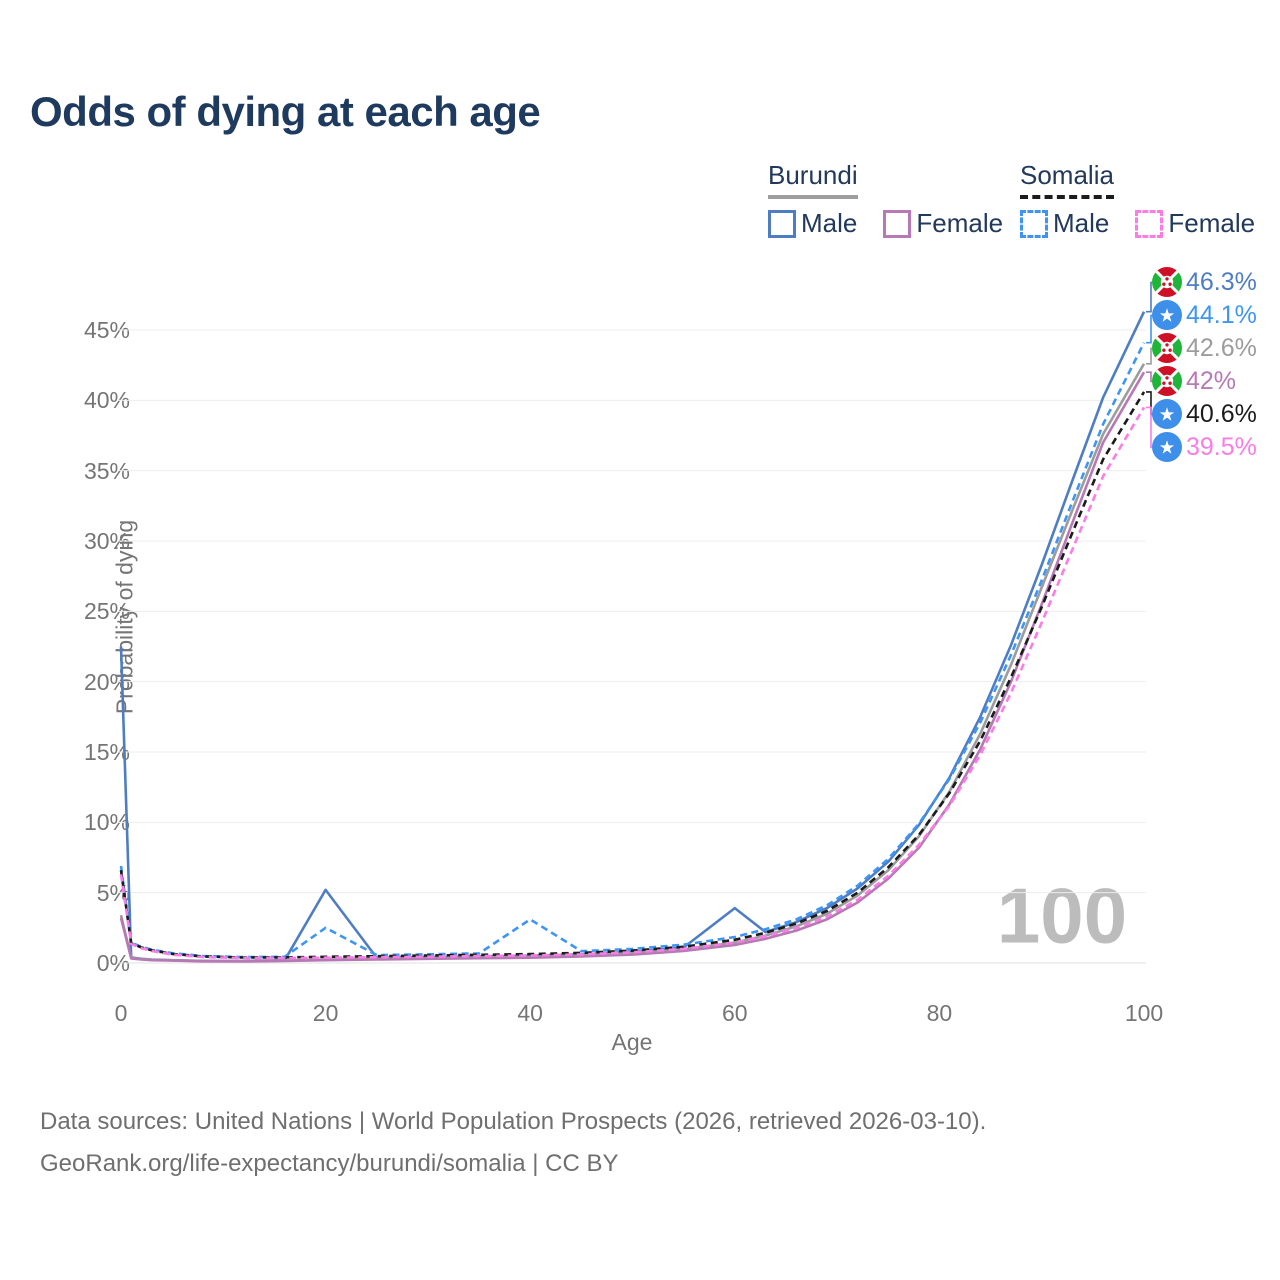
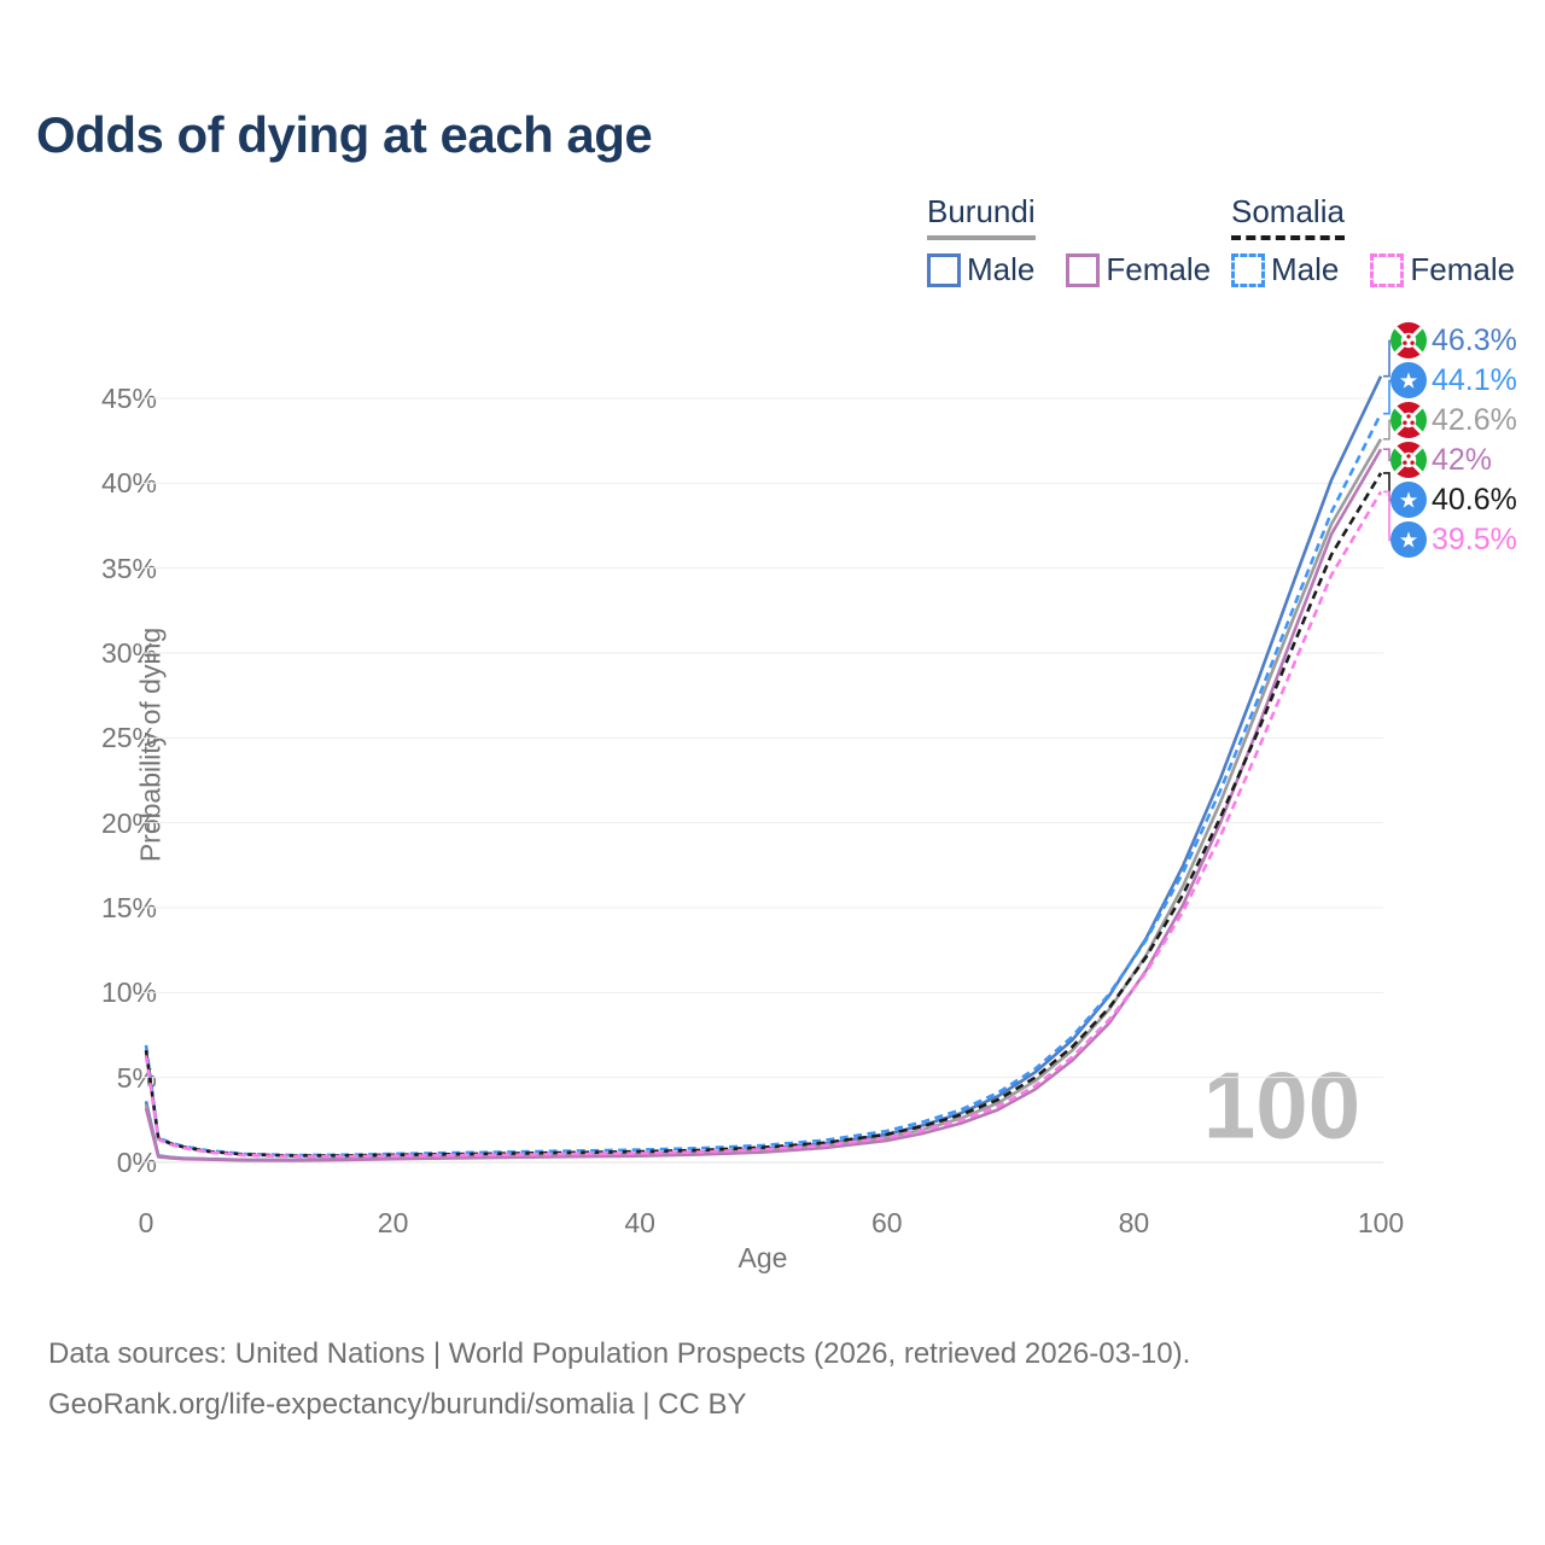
Burundi Male/0: 22.5% -> 3.6%
Burundi Male/20: 5.2% -> 0.3%
Somalia Male/20: 2.5% -> 0.5%
Somalia Male/40: 3.1% -> 0.7%
Burundi Male/60: 3.9% -> 1.6%
